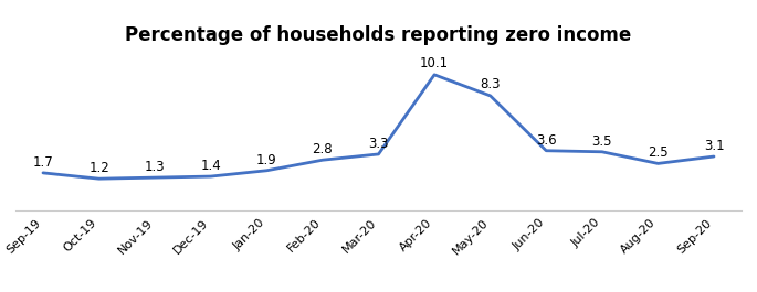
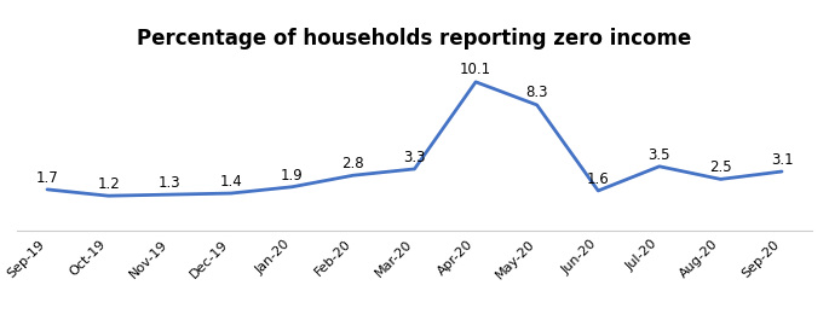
Jun-20: 3.6 -> 1.6
